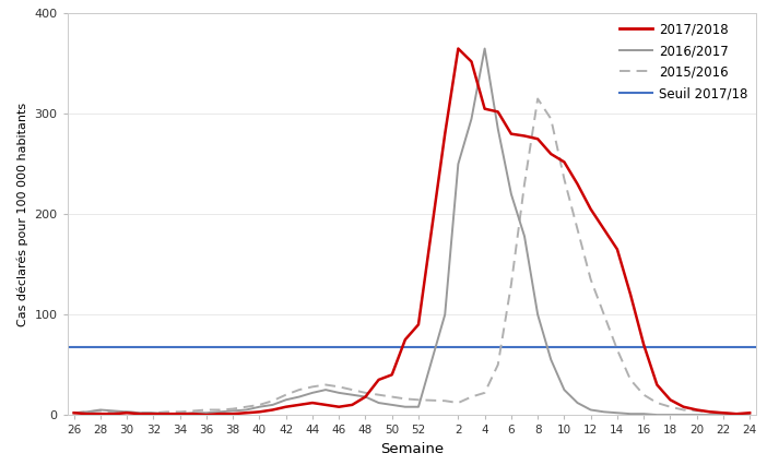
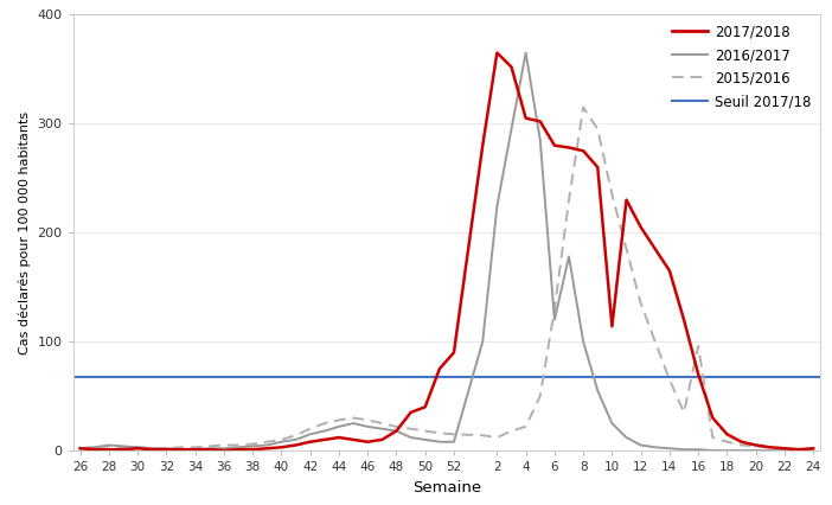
2016/2017/2: 250 -> 224
2016/2017/6: 220 -> 120
2017/2018/10: 252 -> 114
2015/2016/16: 20 -> 96
